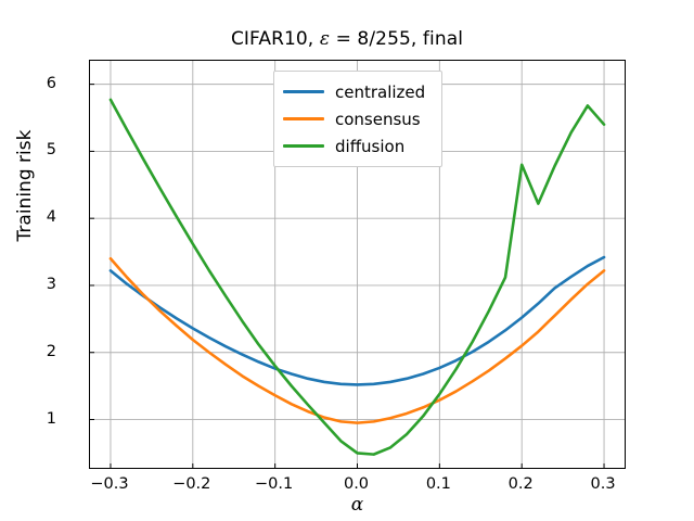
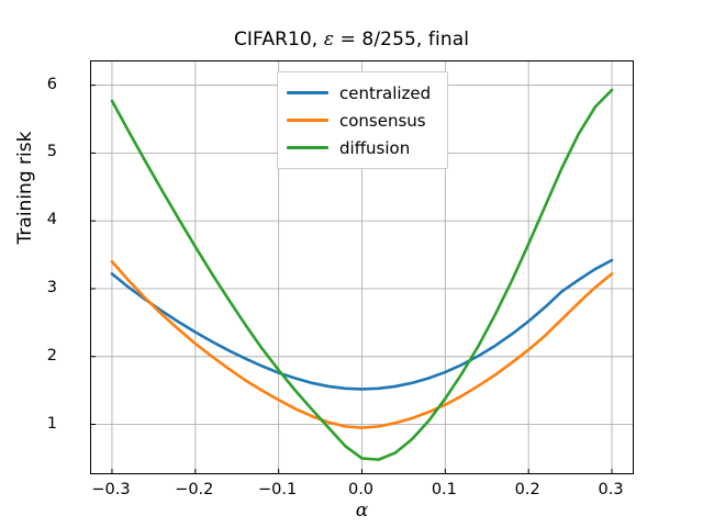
diffusion/0.2: 4.8 -> 3.7
diffusion/0.3: 5.4 -> 5.9
